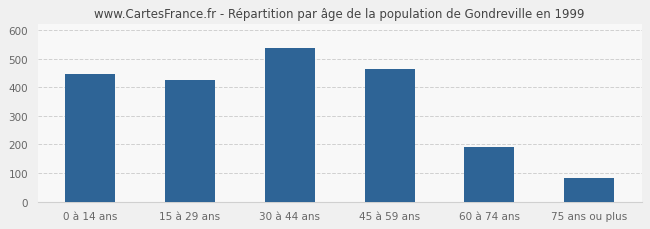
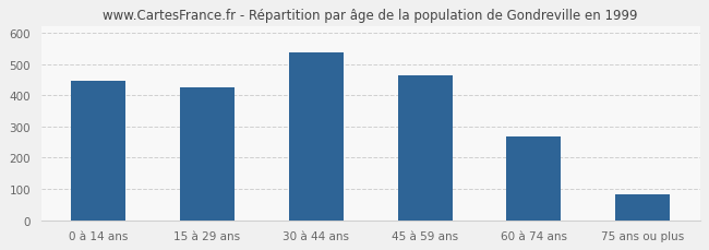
60 à 74 ans: 190 -> 268
